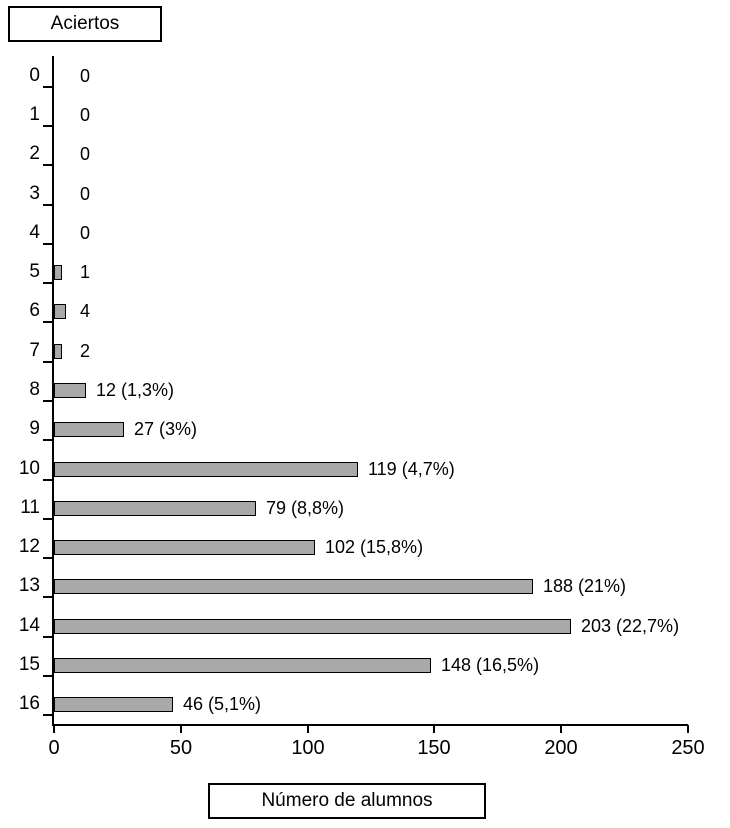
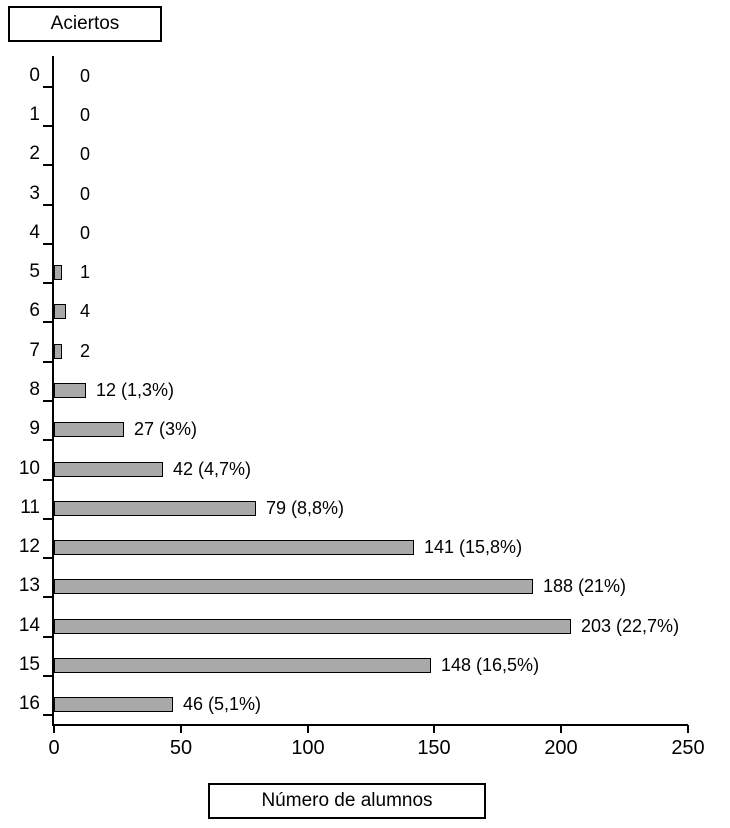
10: 119 -> 42
12: 102 -> 141
